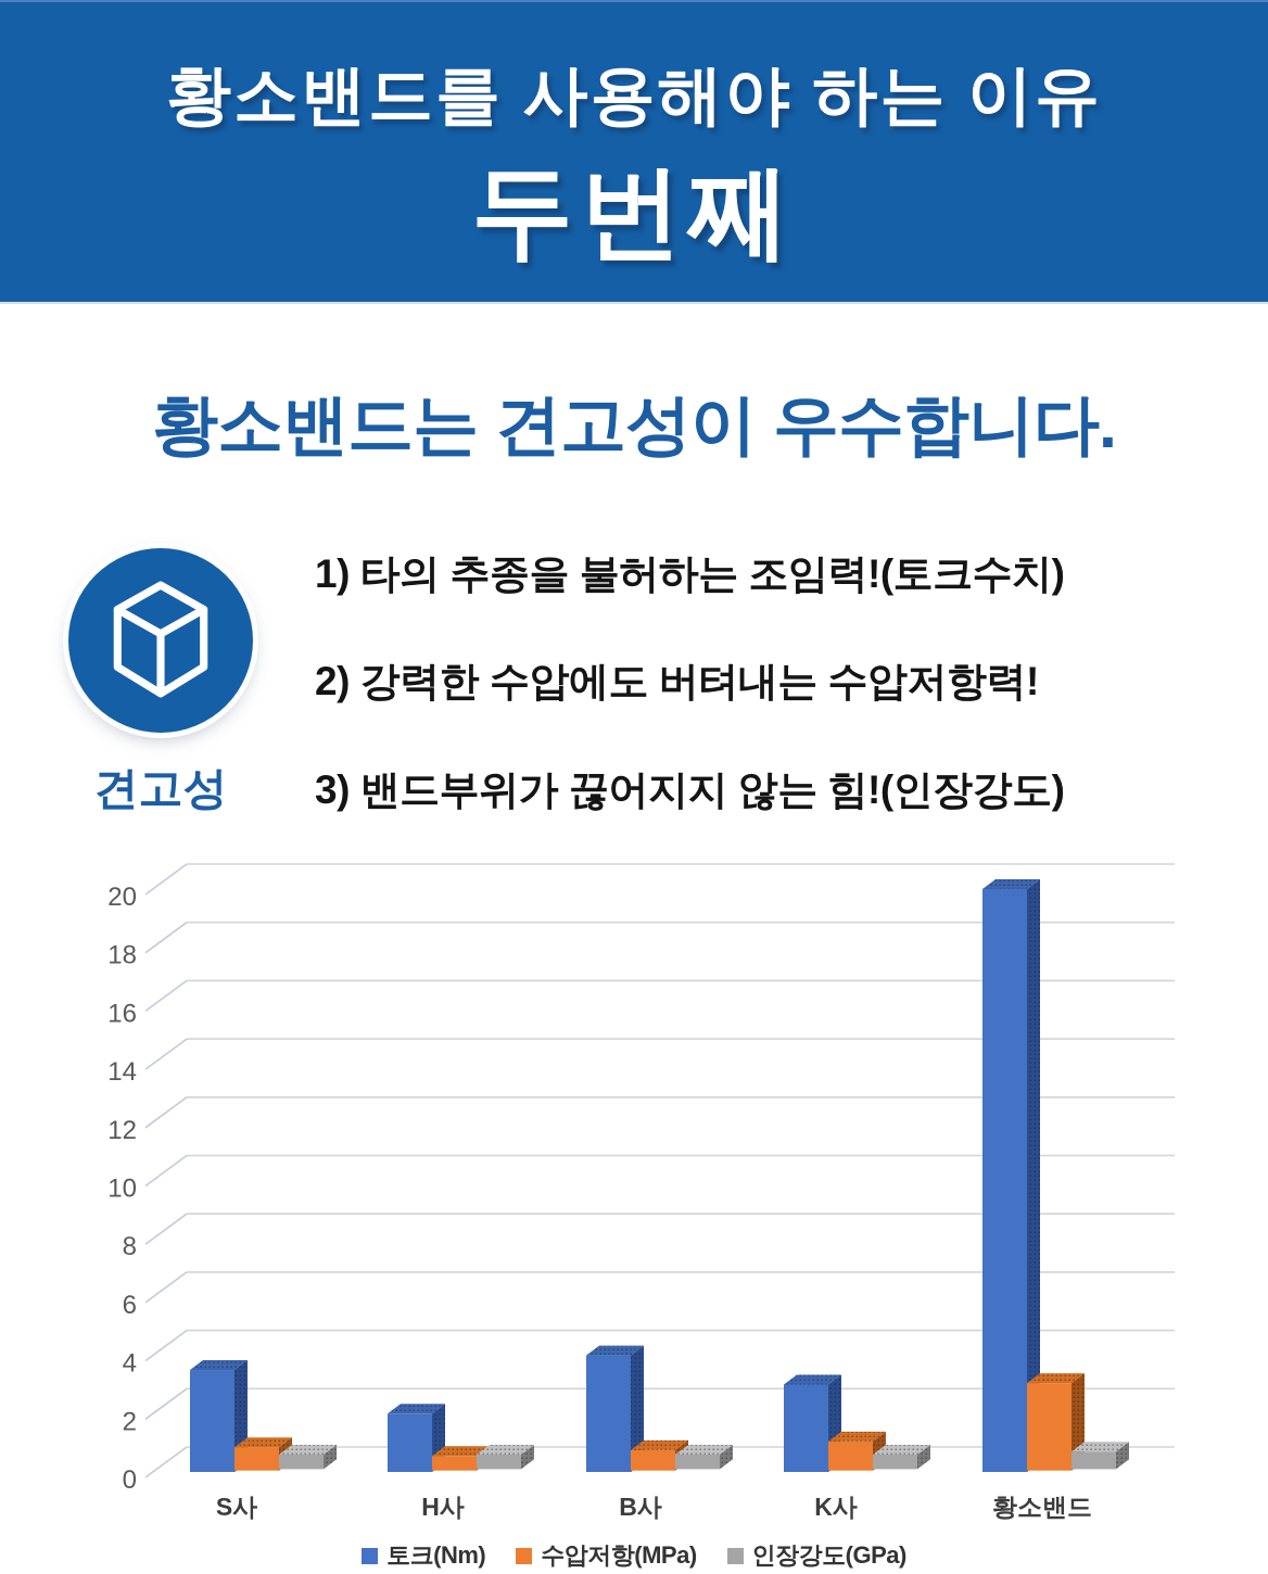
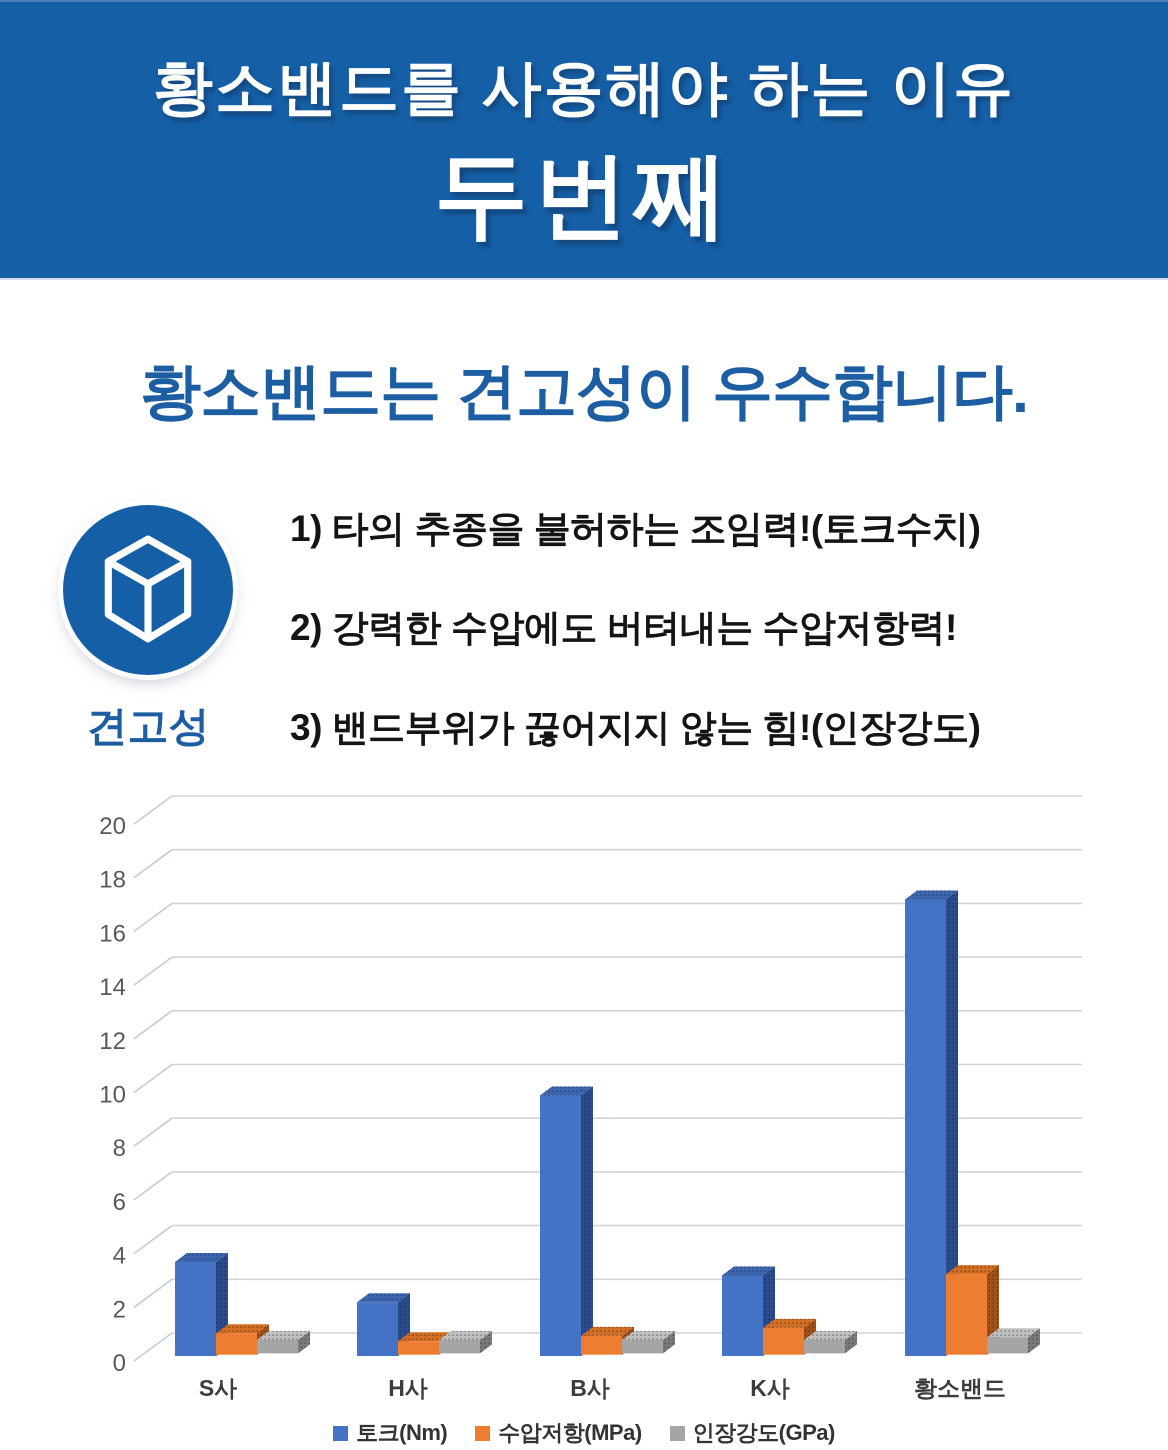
토크(Nm)/B사: 4.0 -> 9.7
토크(Nm)/황소밴드: 20.0 -> 17.0
